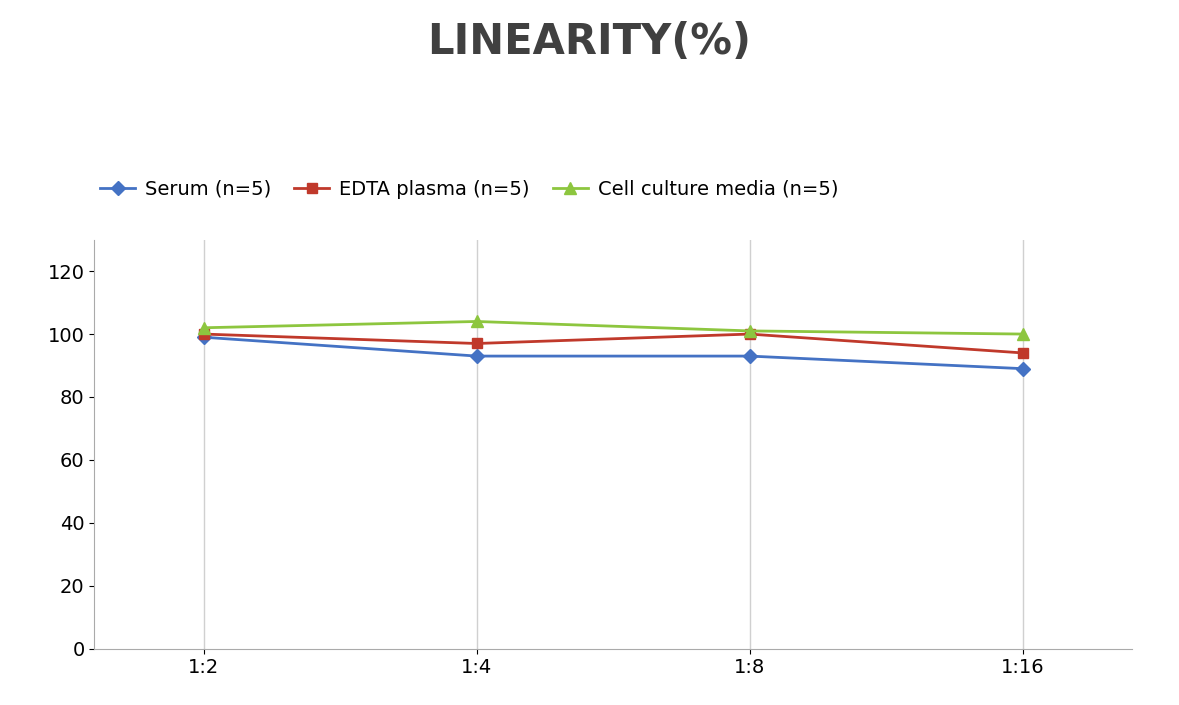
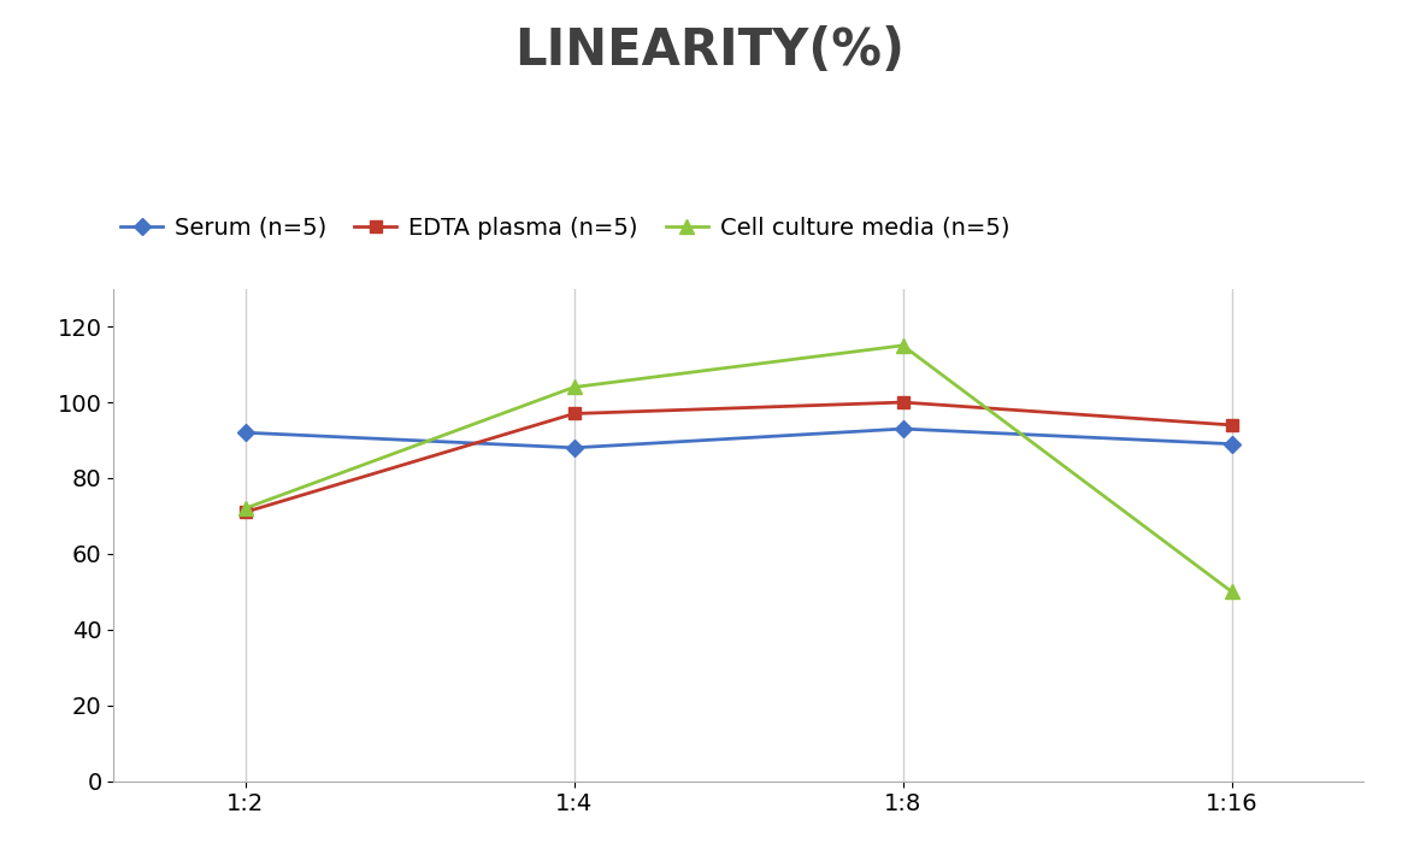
Serum (n=5)/1:2: 99 -> 92
EDTA plasma (n=5)/1:2: 100 -> 71
Cell culture media (n=5)/1:2: 102 -> 72
Serum (n=5)/1:4: 93 -> 88
Cell culture media (n=5)/1:8: 101 -> 115
Cell culture media (n=5)/1:16: 100 -> 50
